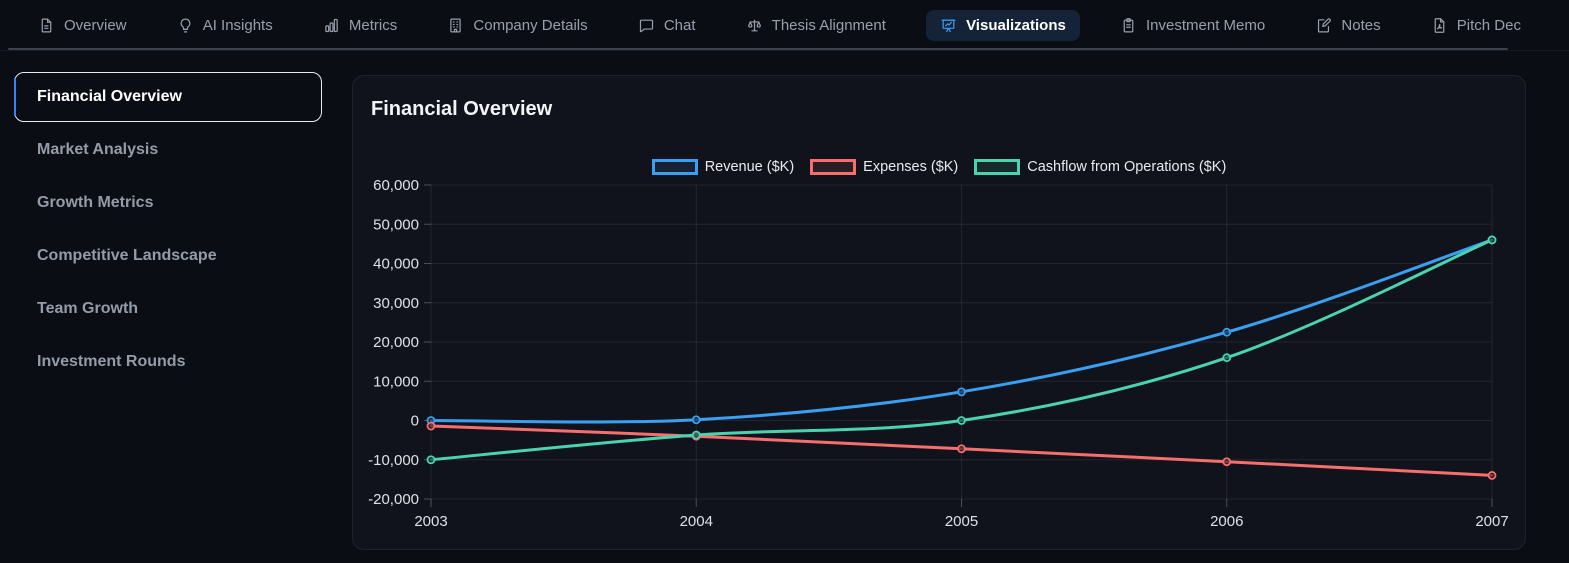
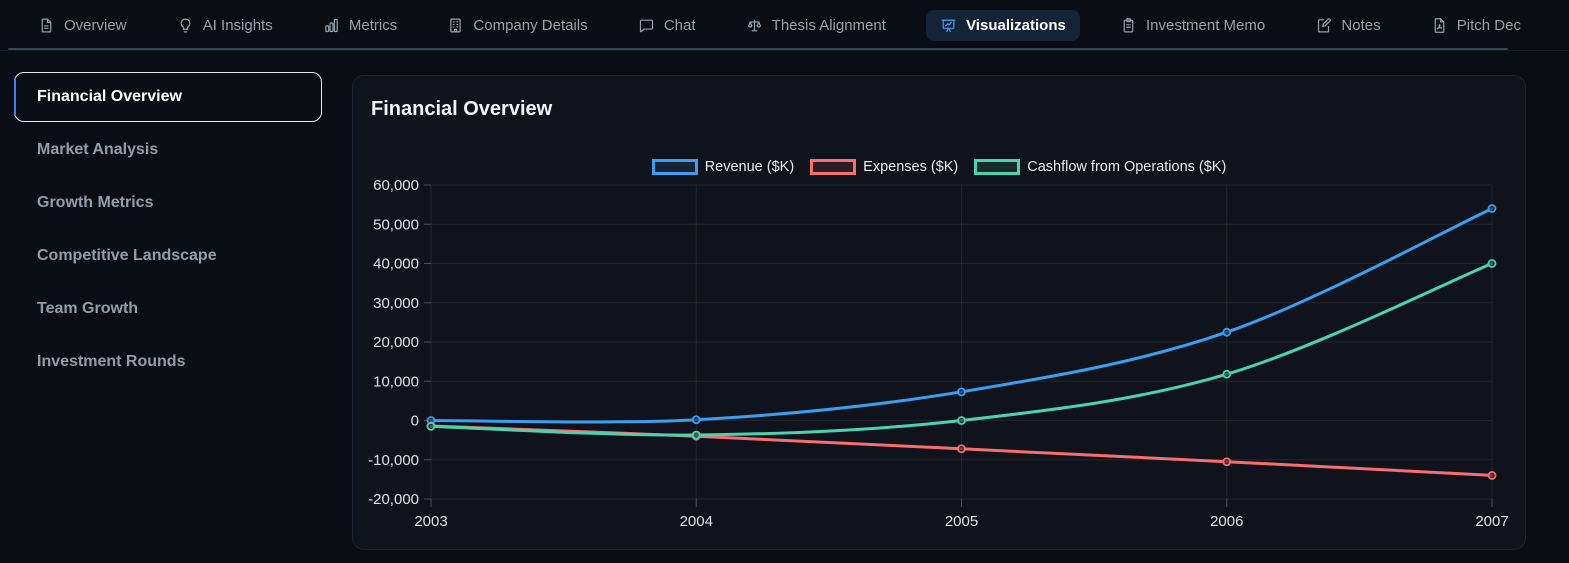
Cashflow from Operations ($K)/2003: -10000 -> -2000
Cashflow from Operations ($K)/2006: 16000 -> 12000
Revenue ($K)/2007: 46000 -> 54000
Cashflow from Operations ($K)/2007: 46000 -> 40000
